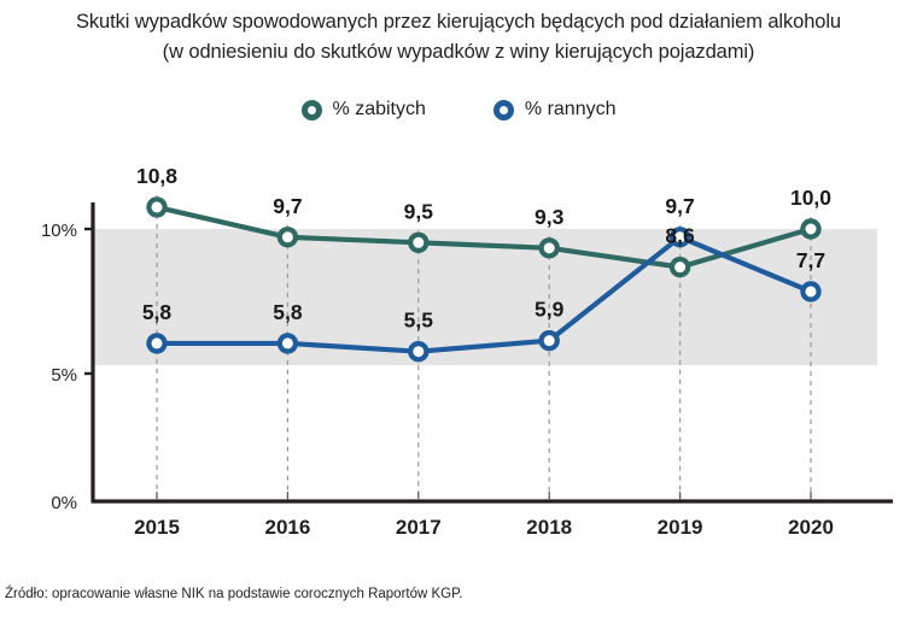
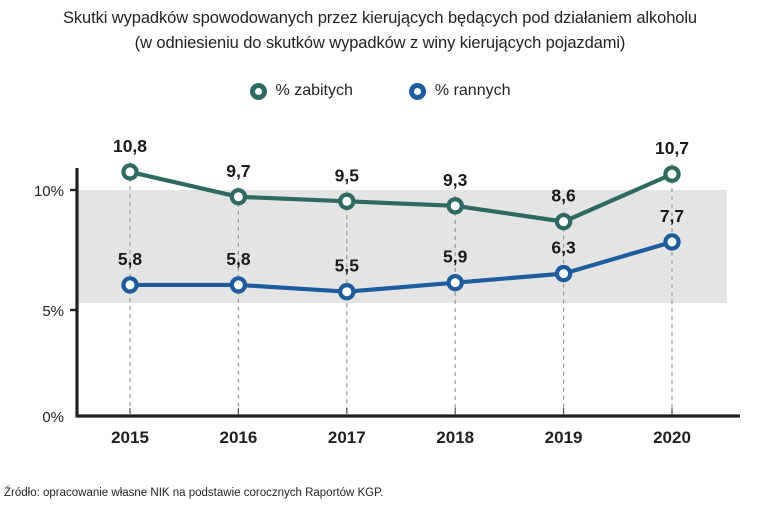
% rannych/2019: 9,7 -> 6,3
% zabitych/2020: 10,0 -> 10,7
